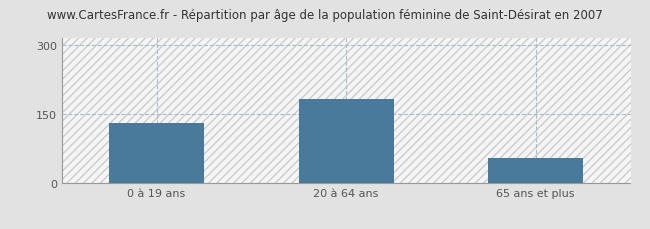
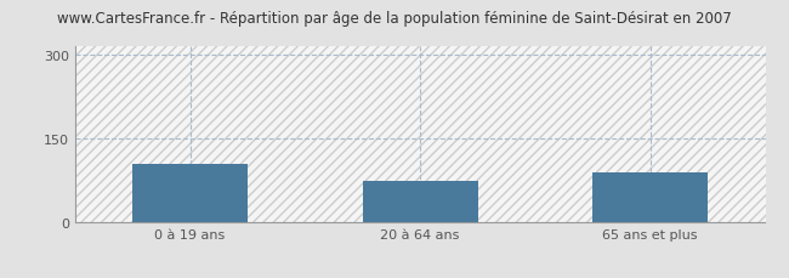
0 à 19 ans: 130 -> 105
20 à 64 ans: 183 -> 75
65 ans et plus: 55 -> 90
